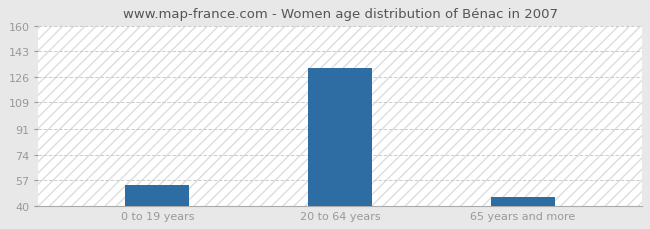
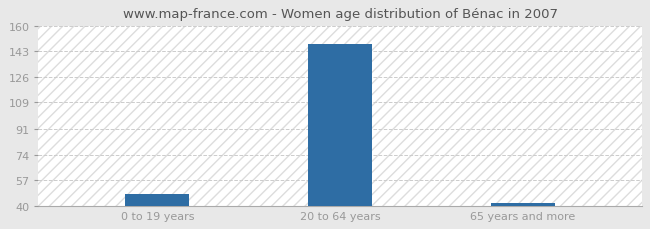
0 to 19 years: 54 -> 48
20 to 64 years: 132 -> 148
65 years and more: 46 -> 42
